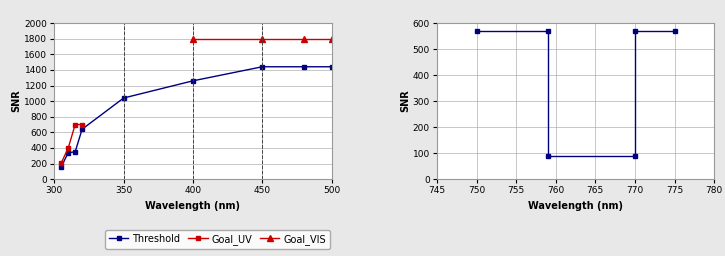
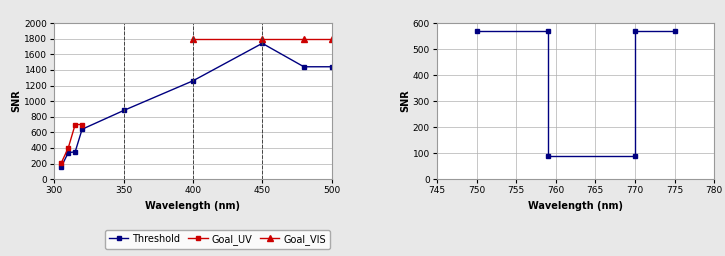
Threshold/350: 1040 -> 880
Threshold/450: 1440 -> 1740
